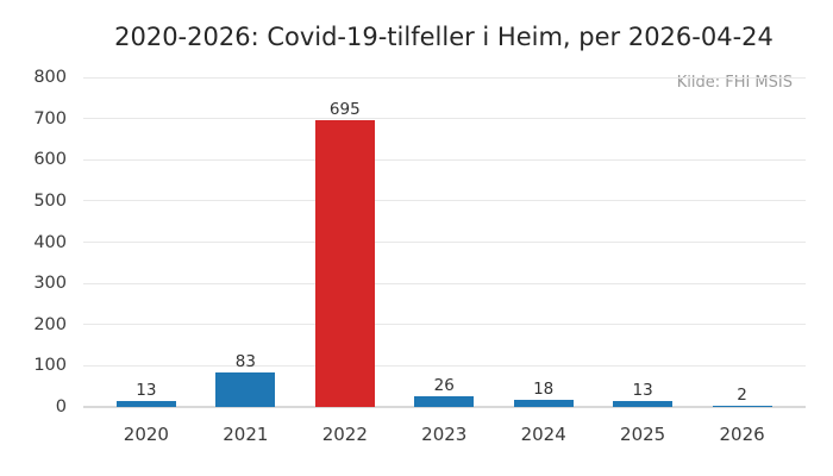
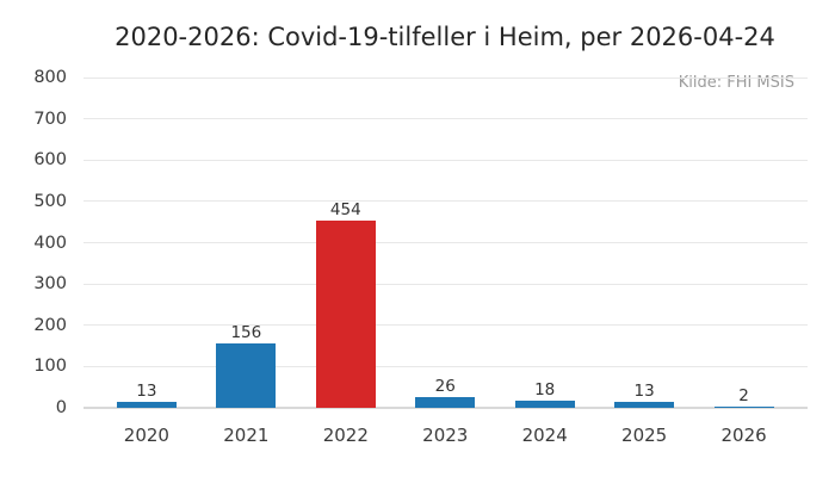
2021: 83 -> 156
2022: 695 -> 454
